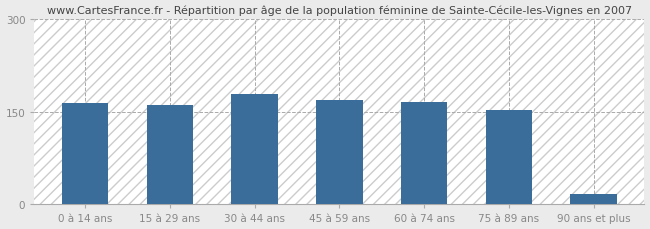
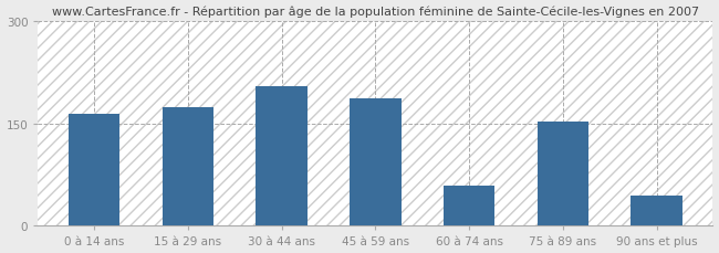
15 à 29 ans: 160 -> 174
30 à 44 ans: 178 -> 204
45 à 59 ans: 168 -> 186
60 à 74 ans: 166 -> 58
90 ans et plus: 17 -> 44
